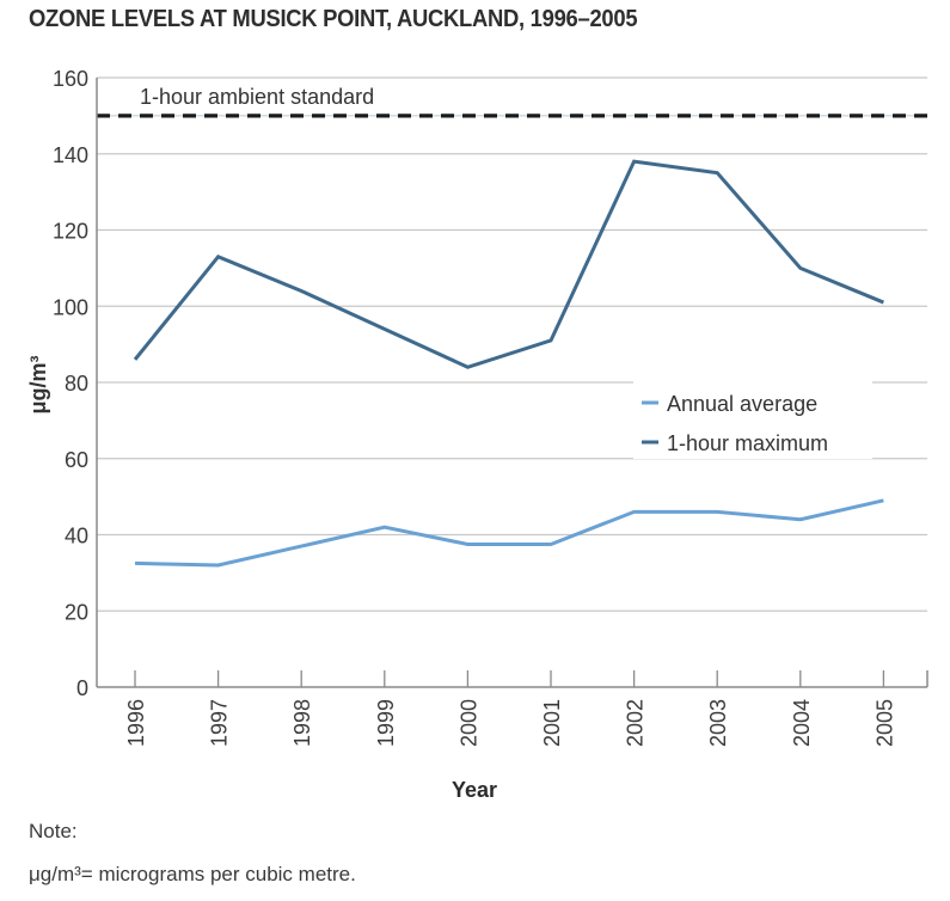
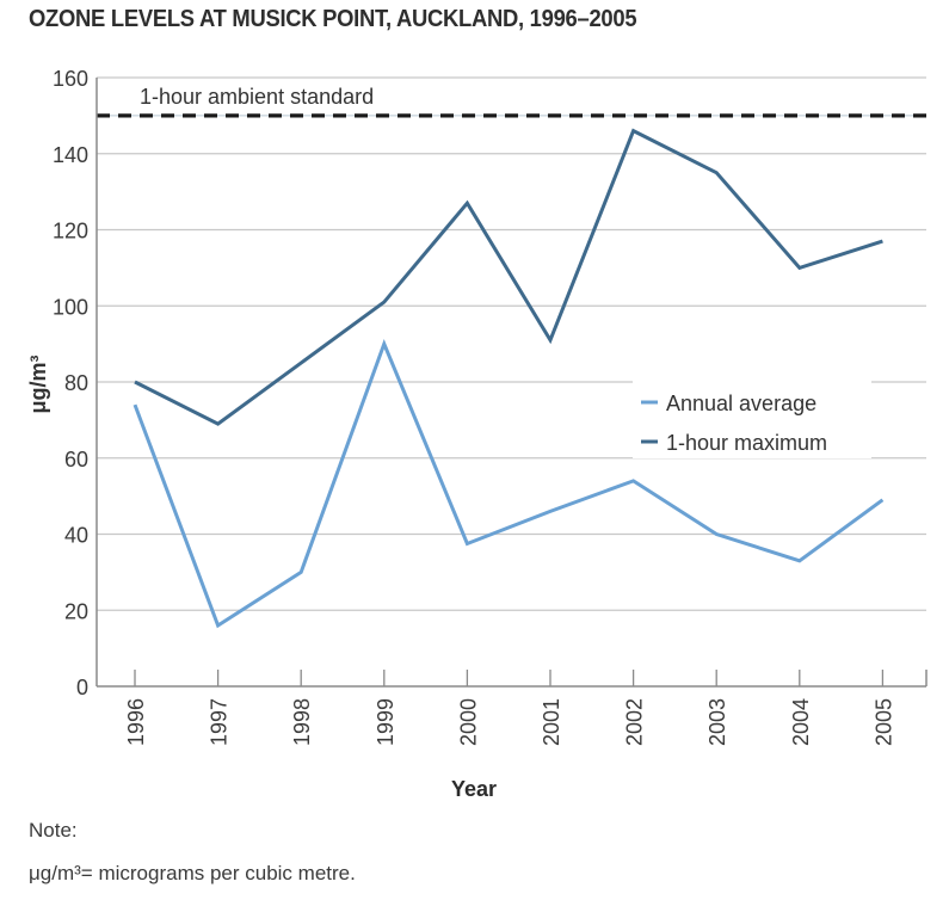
Annual average/1996: 32 -> 74
1-hour maximum/1996: 86 -> 80
Annual average/1997: 32 -> 16
1-hour maximum/1997: 113 -> 69
Annual average/1998: 37 -> 30
1-hour maximum/1998: 104 -> 85
Annual average/1999: 42 -> 90
1-hour maximum/1999: 94 -> 101
1-hour maximum/2000: 84 -> 127
Annual average/2001: 38 -> 46
Annual average/2002: 46 -> 54
1-hour maximum/2002: 138 -> 146
Annual average/2003: 46 -> 40
Annual average/2004: 44 -> 33
1-hour maximum/2005: 101 -> 117
